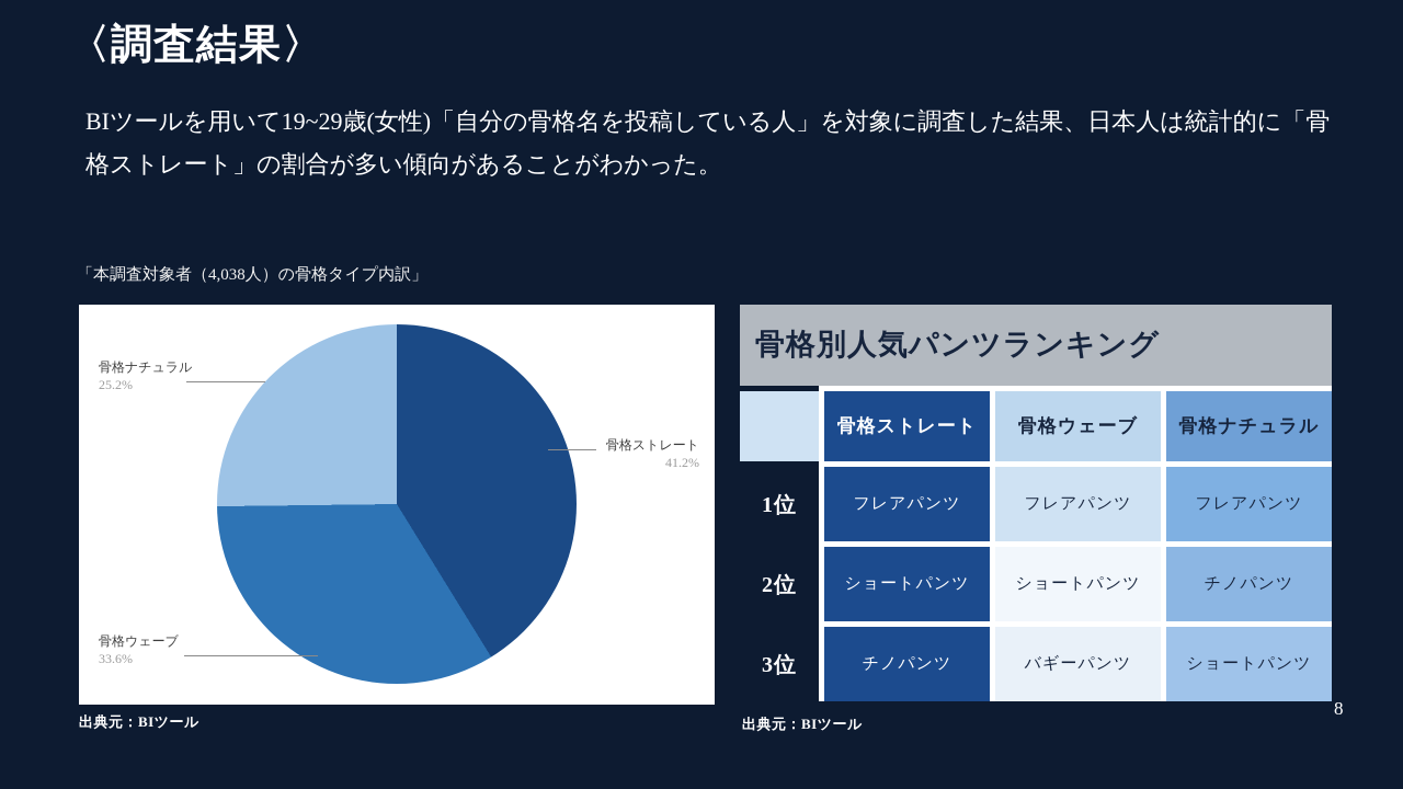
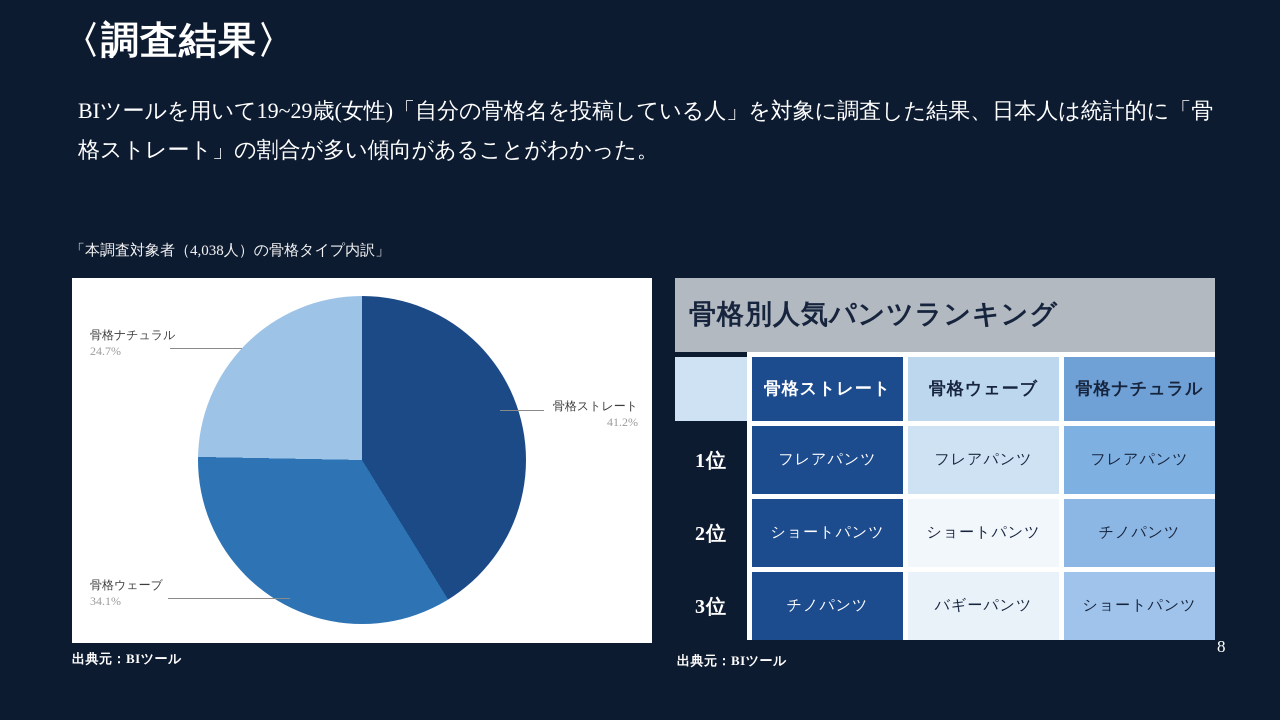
骨格ウェーブ: 33.6% -> 34.1%
骨格ナチュラル: 25.2% -> 24.7%
